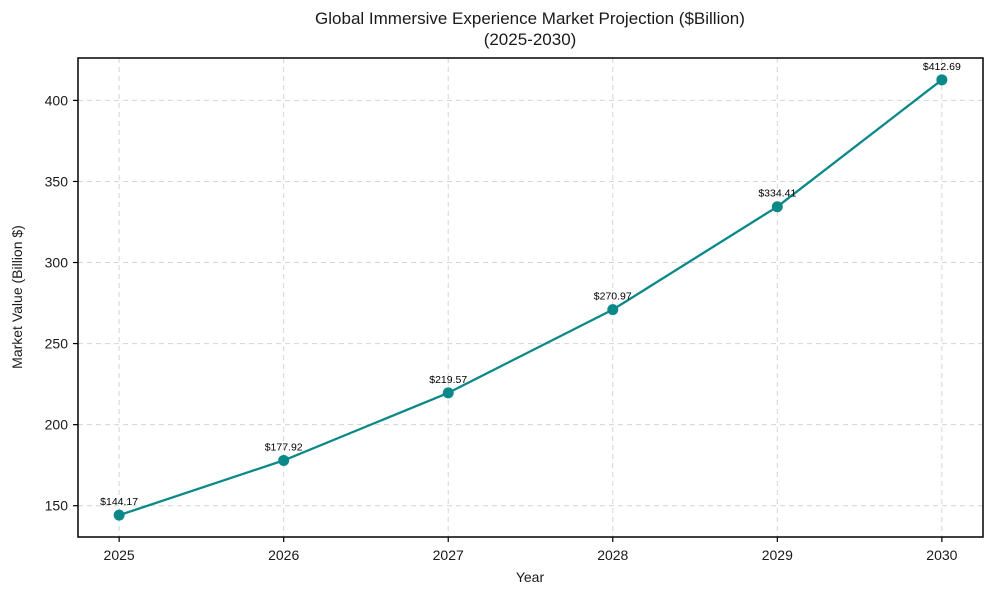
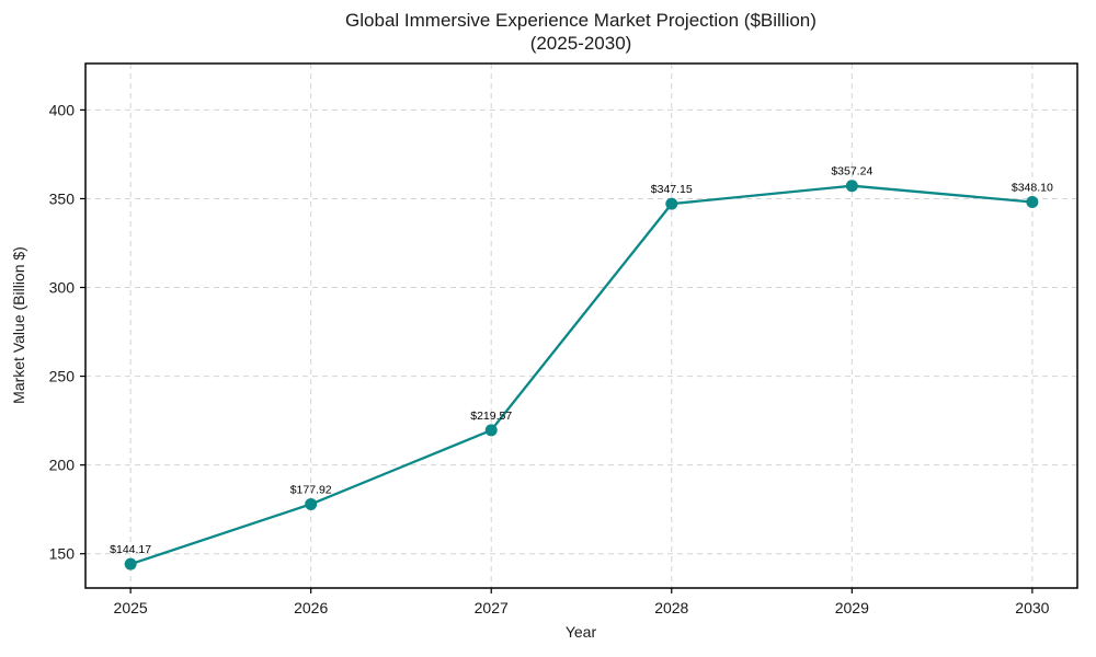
2028: $270.97 -> $347.15
2029: $334.41 -> $357.24
2030: $412.69 -> $348.10
